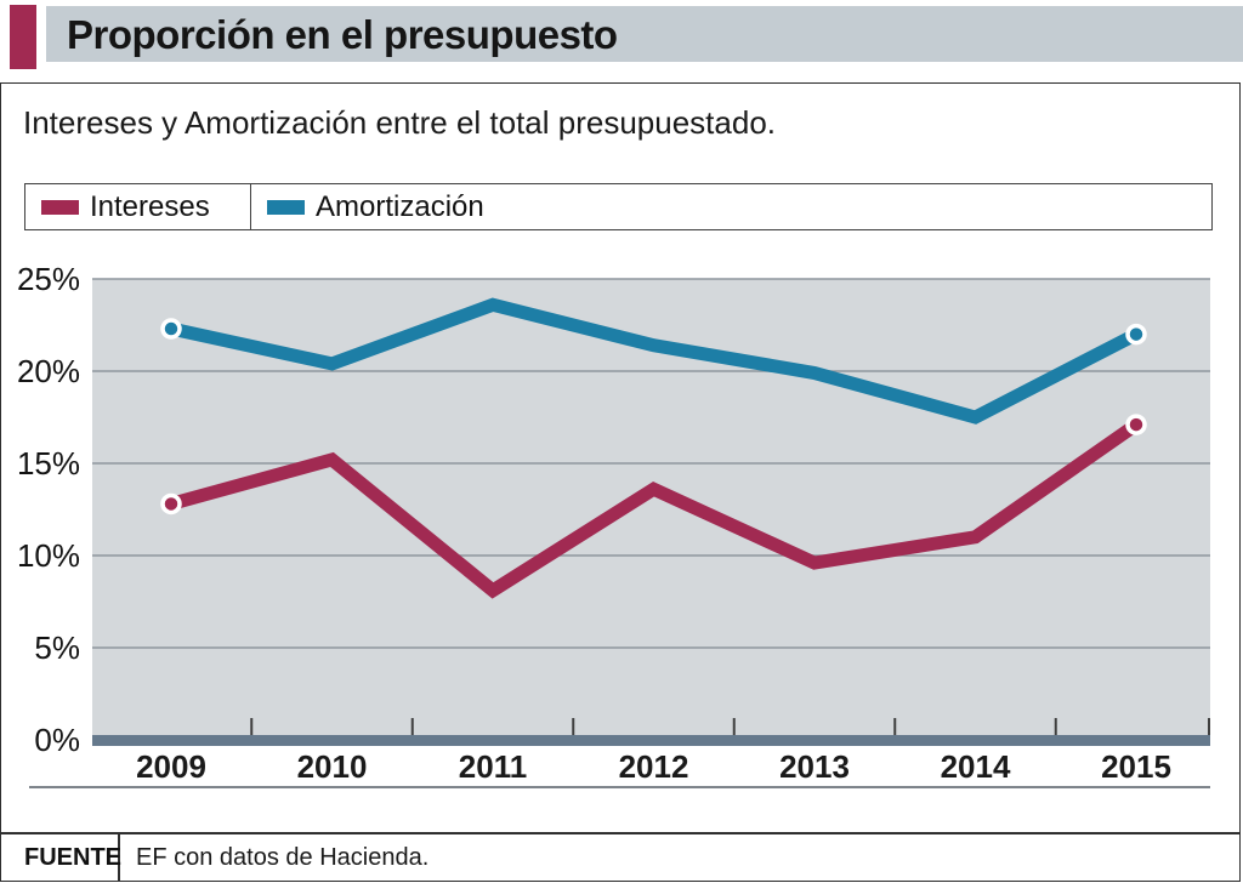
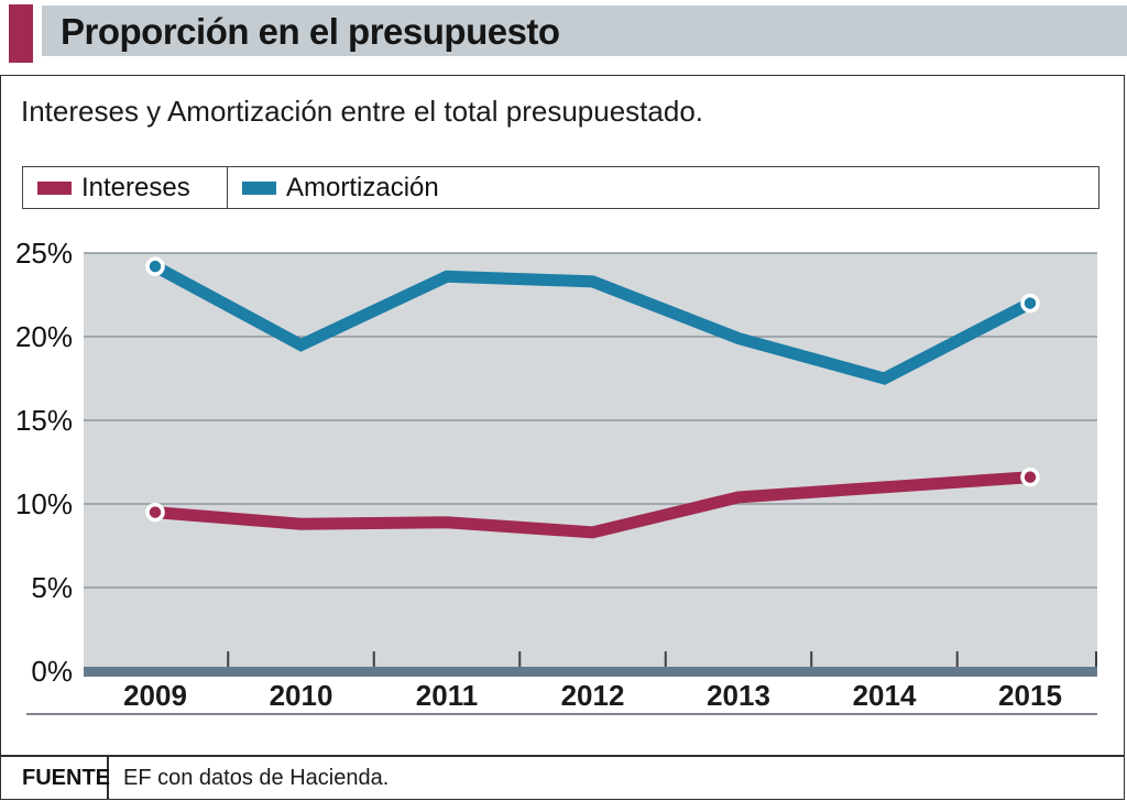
Intereses/2009: 12.8% -> 9.5%
Amortización/2009: 22.3% -> 24.2%
Intereses/2010: 15.2% -> 8.8%
Amortización/2010: 20.4% -> 19.5%
Intereses/2011: 8.1% -> 8.9%
Intereses/2012: 13.6% -> 8.3%
Amortización/2012: 21.4% -> 23.3%
Intereses/2013: 9.6% -> 10.4%
Intereses/2015: 17.1% -> 11.6%
